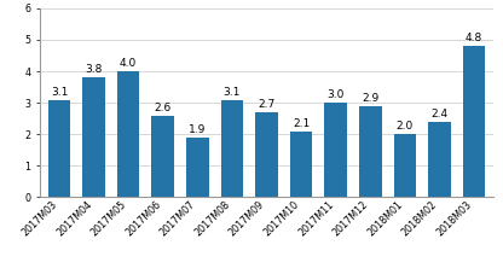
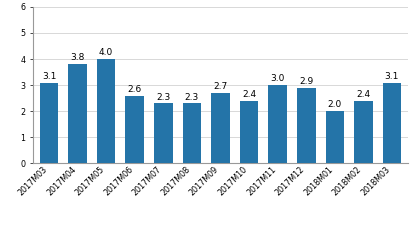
2017M07: 1.9 -> 2.3
2017M08: 3.1 -> 2.3
2017M10: 2.1 -> 2.4
2018M03: 4.8 -> 3.1
